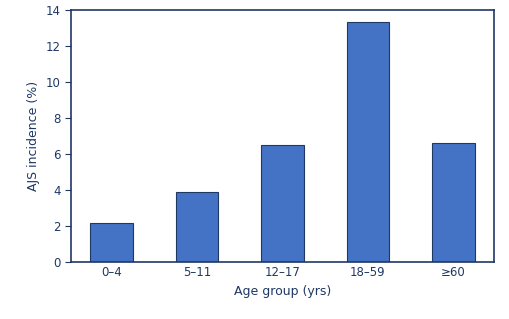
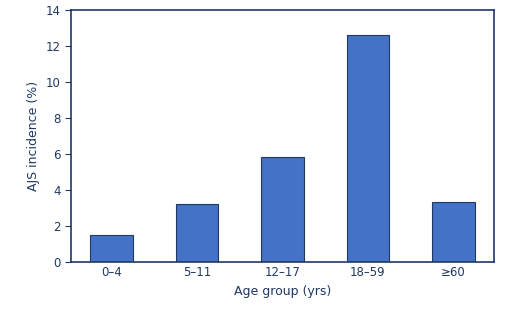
0–4: 2.1 -> 1.5
5–11: 3.9 -> 3.2
12–17: 6.5 -> 5.8
18–59: 13.3 -> 12.6
≥60: 6.6 -> 3.3
